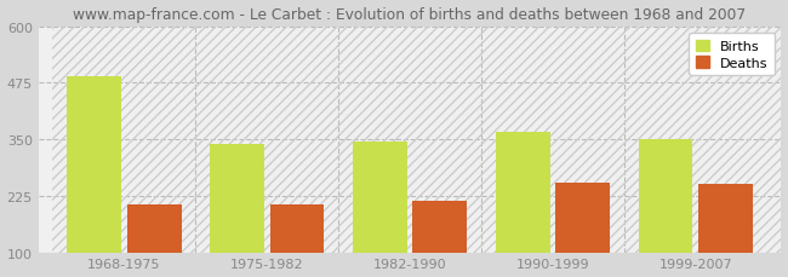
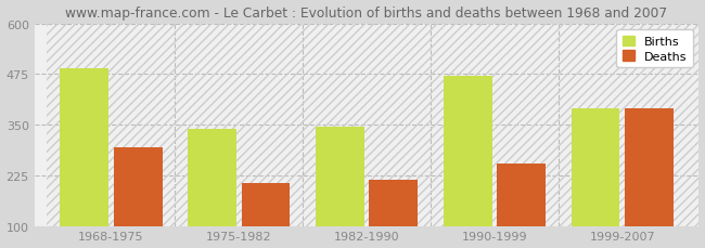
Deaths/1968-1975: 205 -> 295
Births/1990-1999: 365 -> 470
Births/1999-2007: 350 -> 390
Deaths/1999-2007: 250 -> 390
